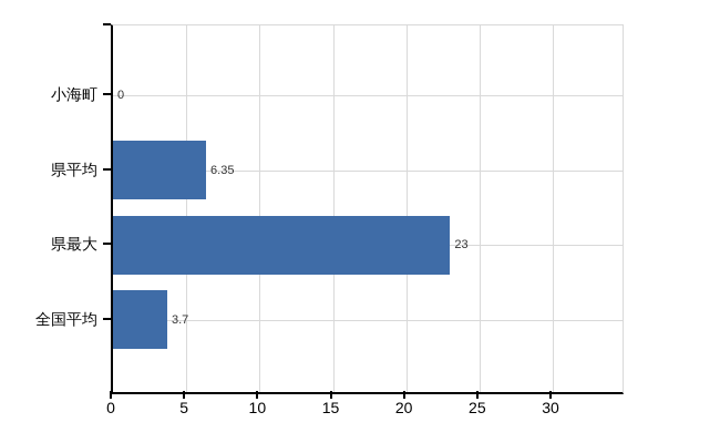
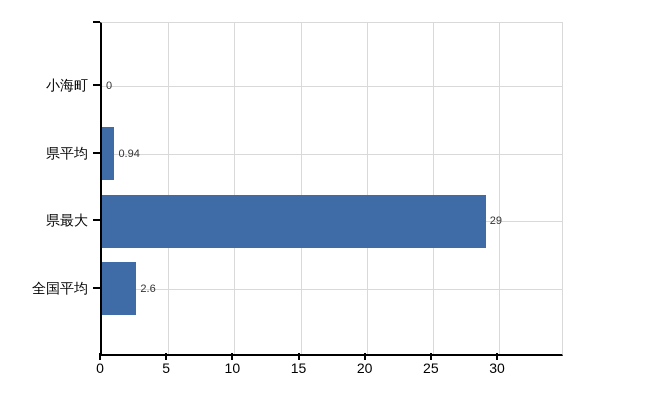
県平均: 6.35 -> 0.94
県最大: 23 -> 29
全国平均: 3.7 -> 2.6
